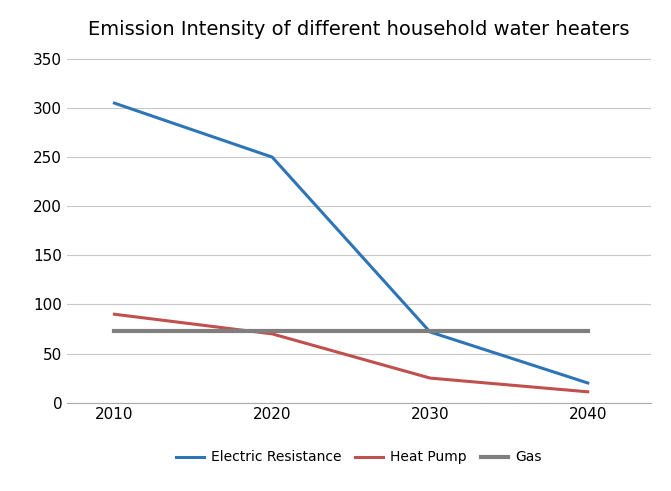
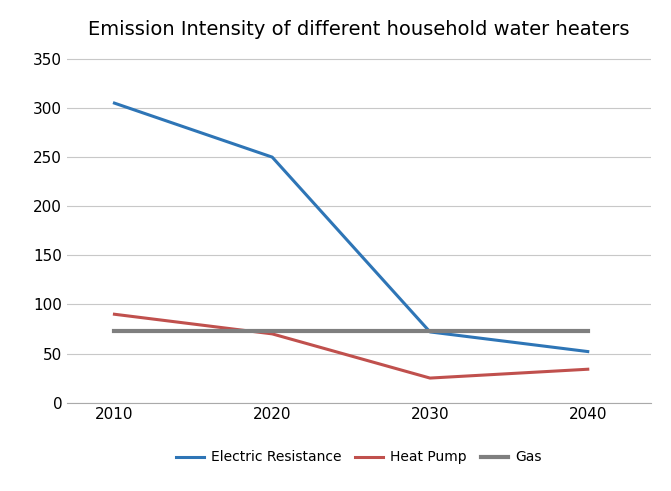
Electric Resistance/2040: 20 -> 52
Heat Pump/2040: 11 -> 34
